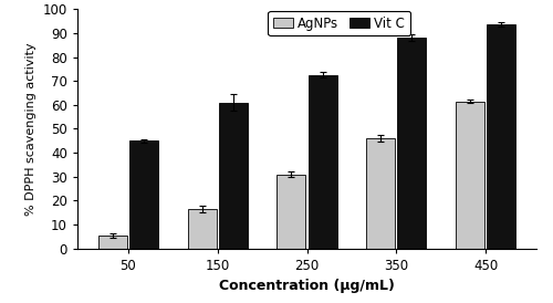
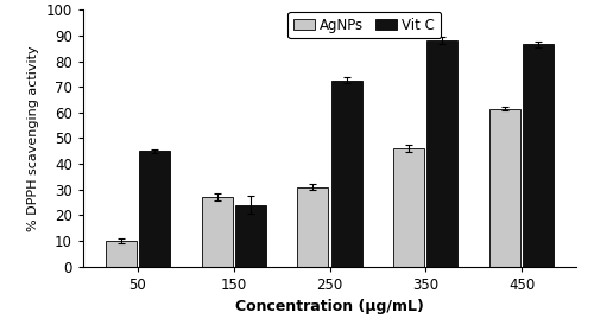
AgNPs/50: 5.5 -> 10.0
AgNPs/150: 16.5 -> 27.0
Vit C/150: 61.0 -> 24.0
Vit C/450: 93.5 -> 86.5
